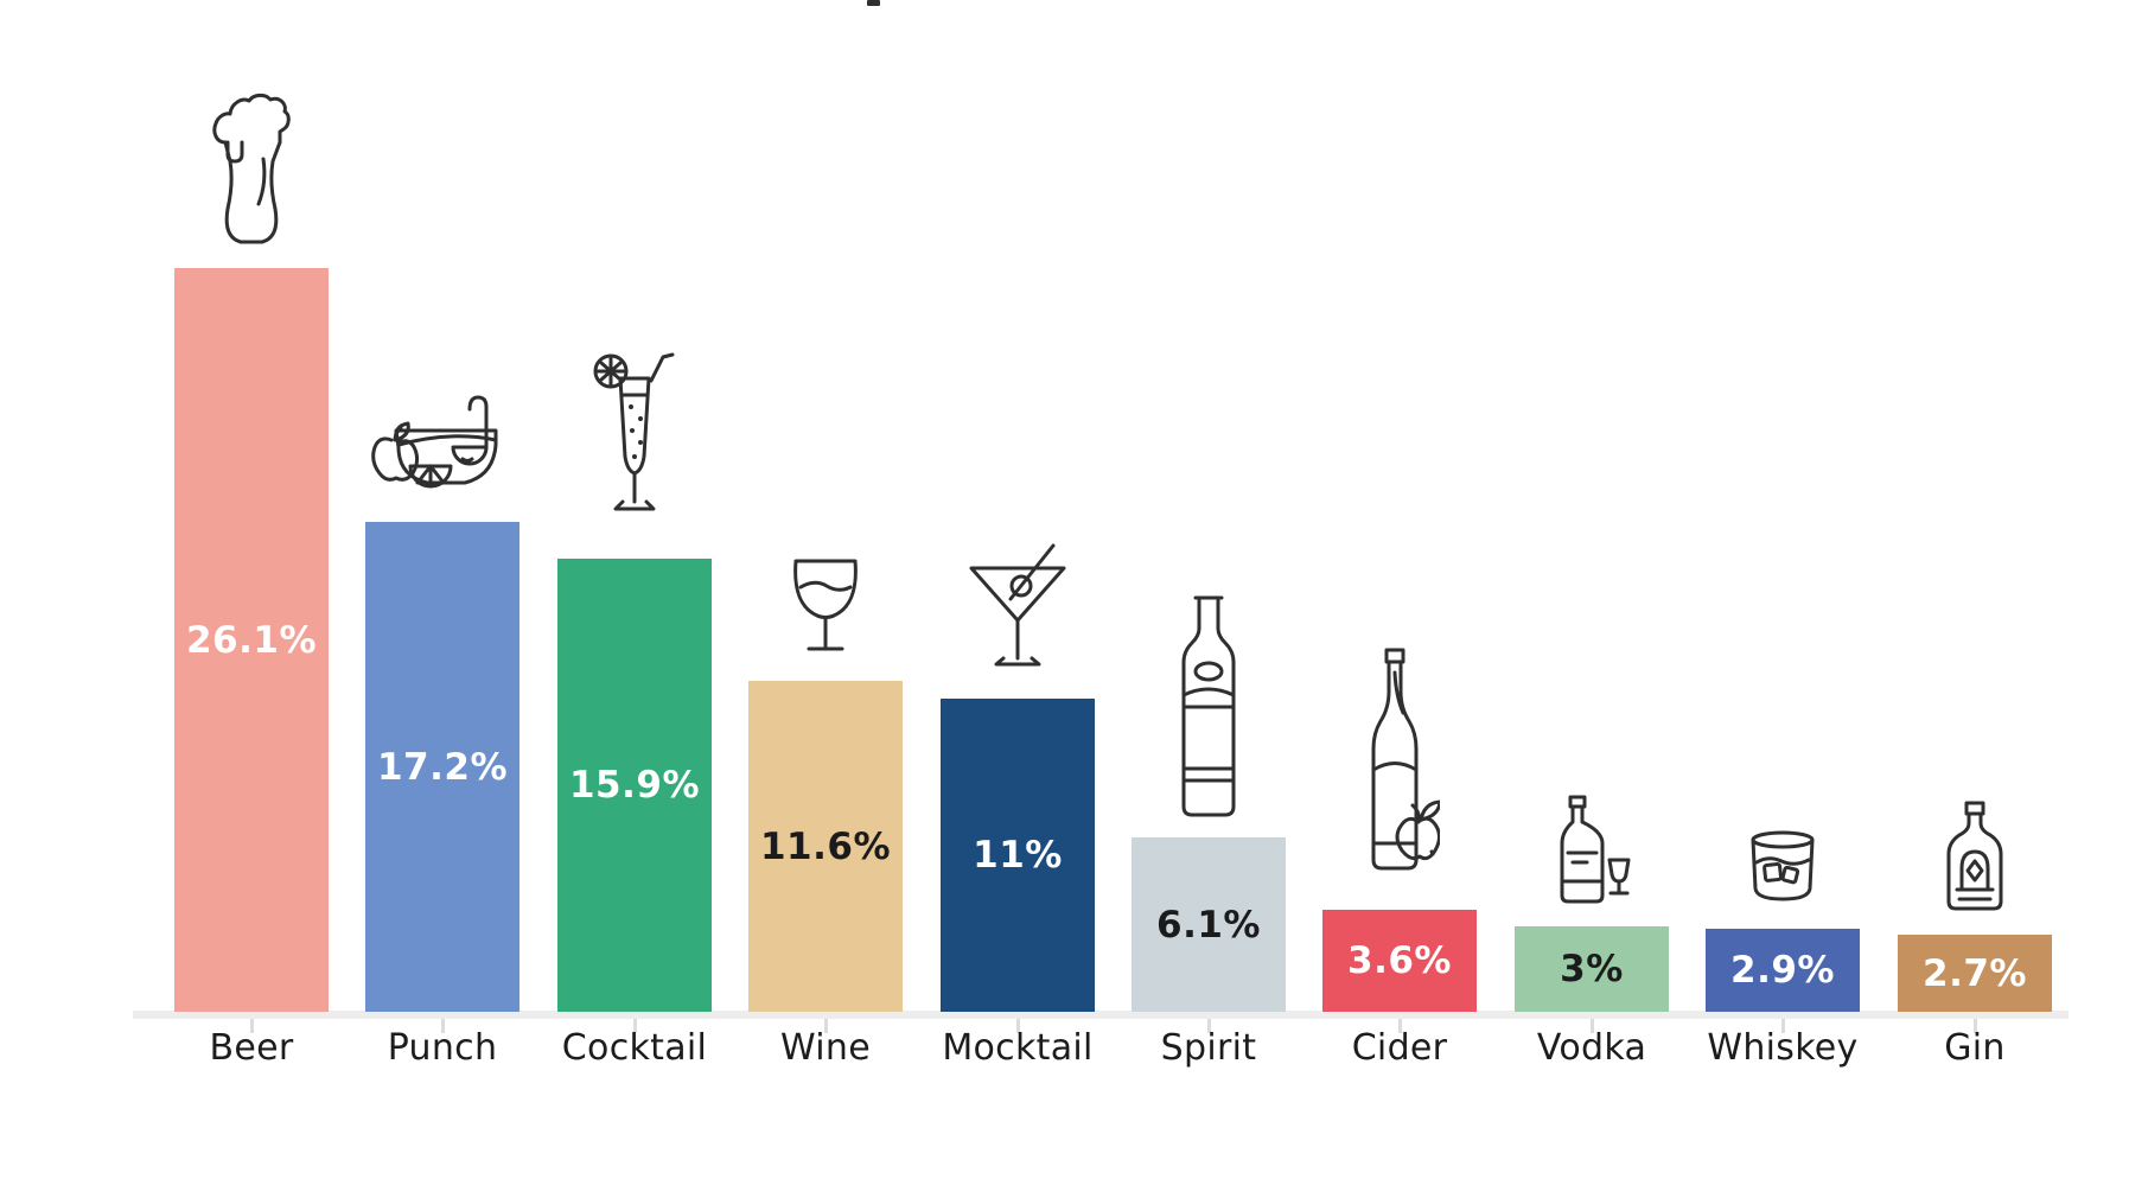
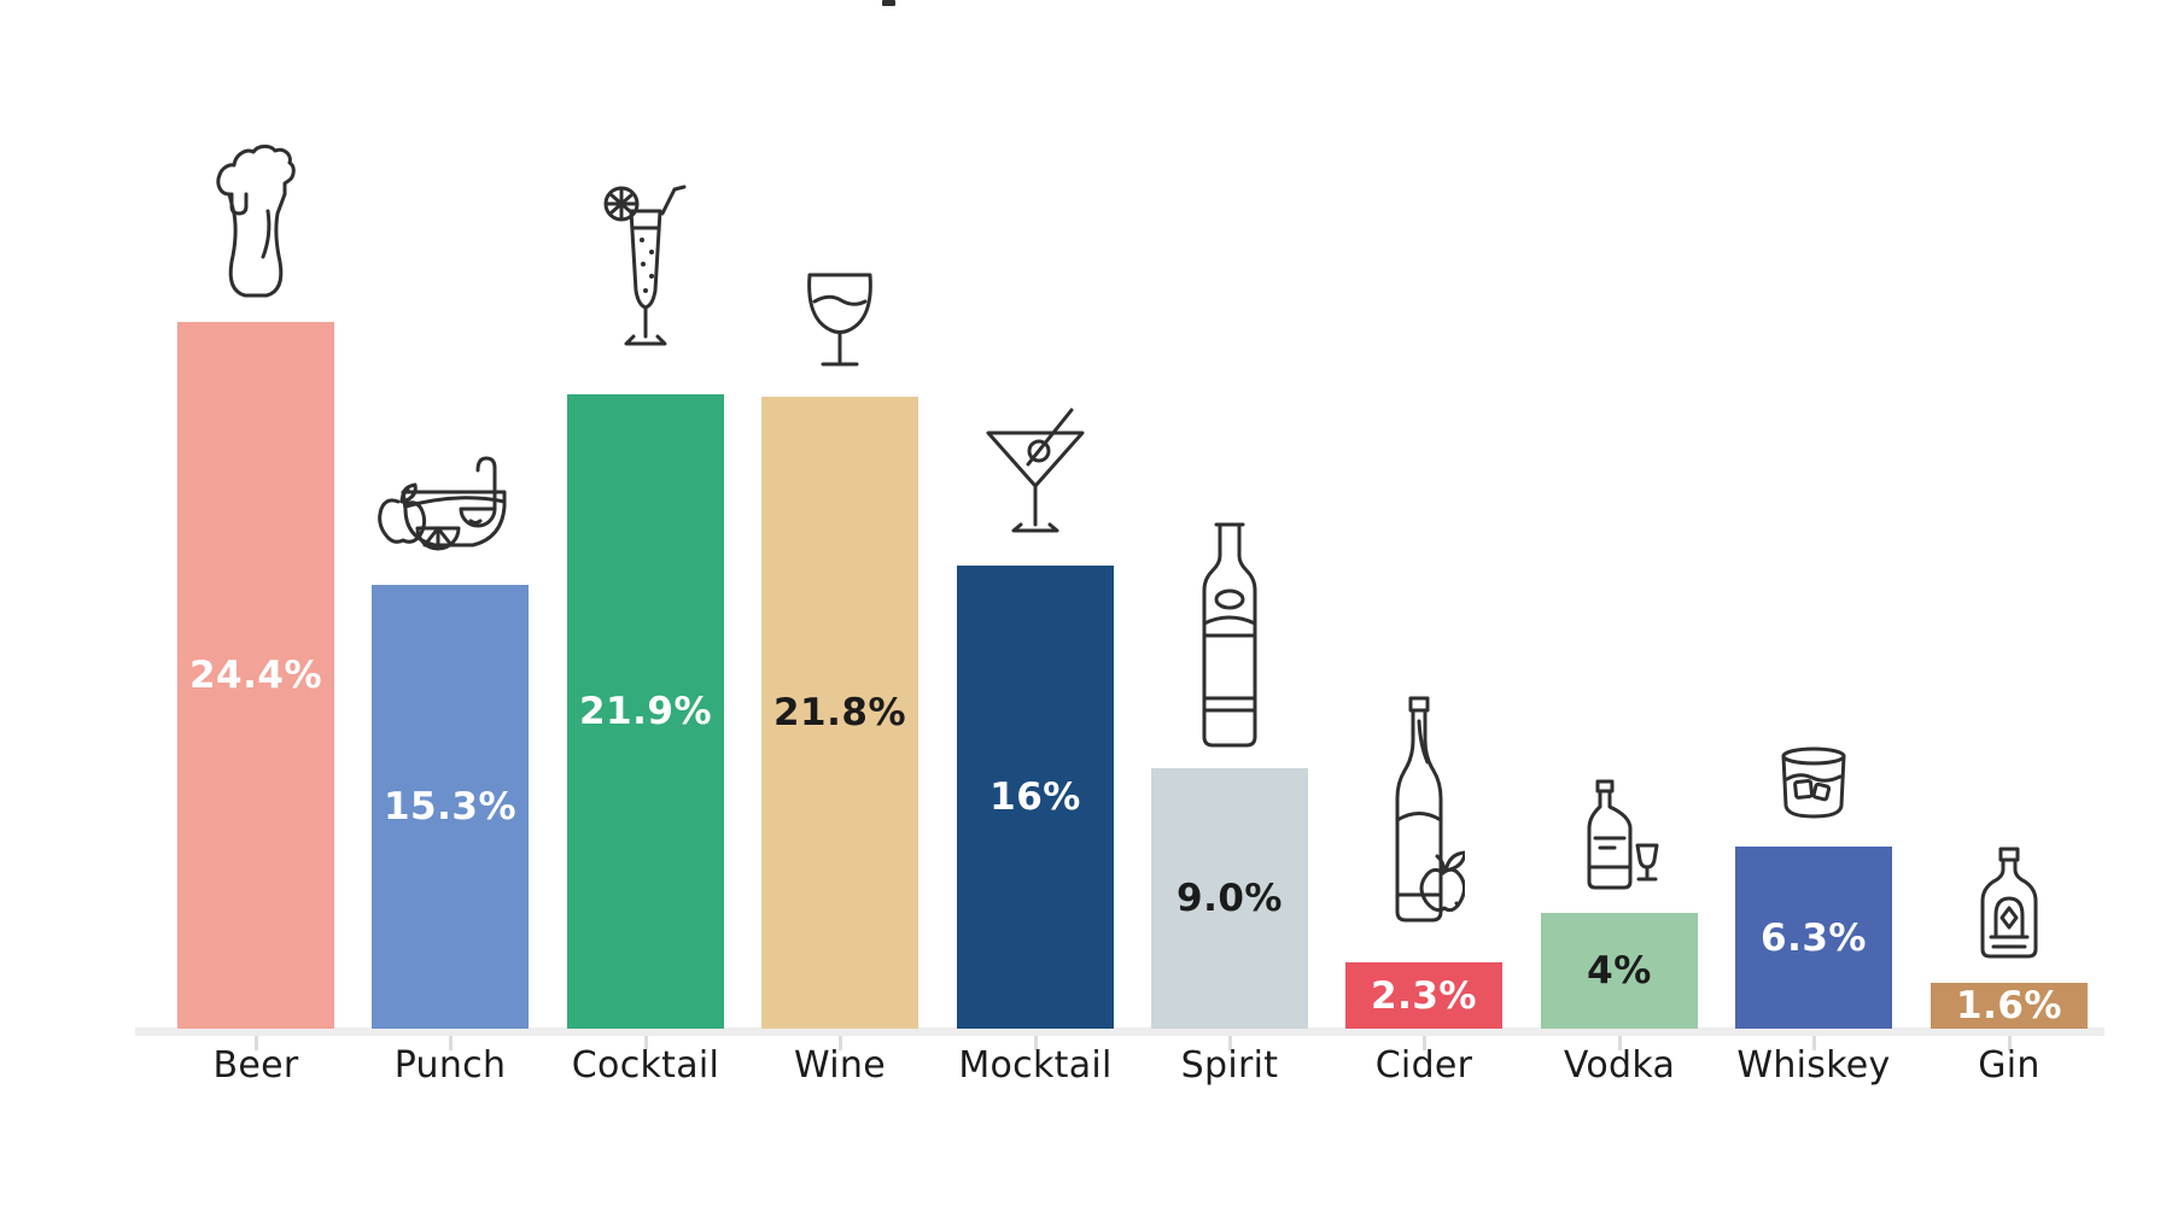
Beer: 26.1% -> 24.4%
Punch: 17.2% -> 15.3%
Cocktail: 15.9% -> 21.9%
Wine: 11.6% -> 21.8%
Mocktail: 11% -> 16%
Spirit: 6.1% -> 9.0%
Cider: 3.6% -> 2.3%
Vodka: 3% -> 4%
Whiskey: 2.9% -> 6.3%
Gin: 2.7% -> 1.6%
